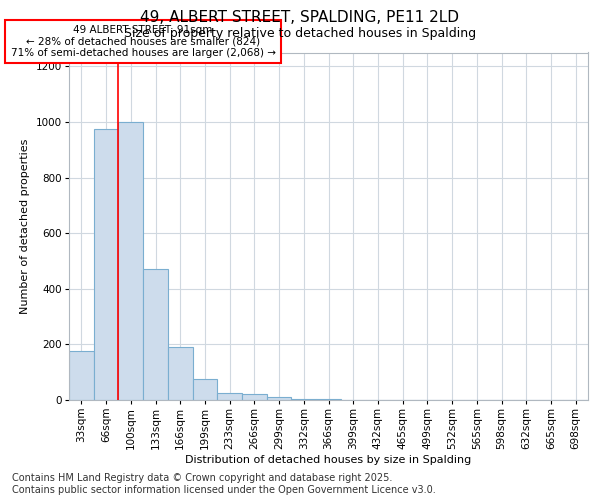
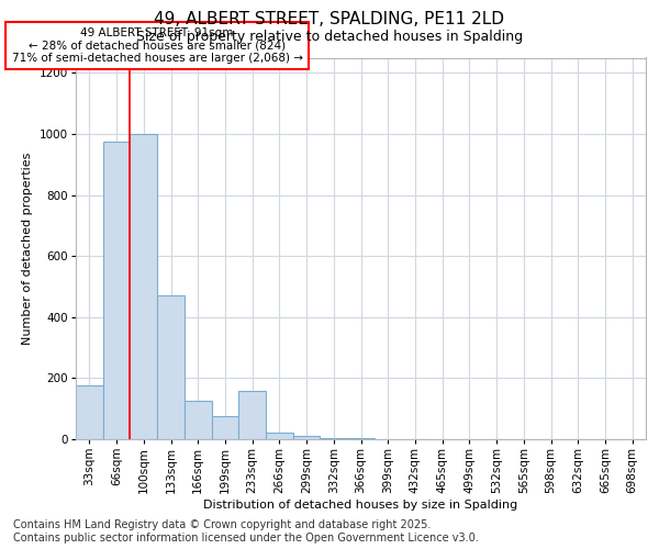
166sqm: 190 -> 125
233sqm: 25 -> 160
